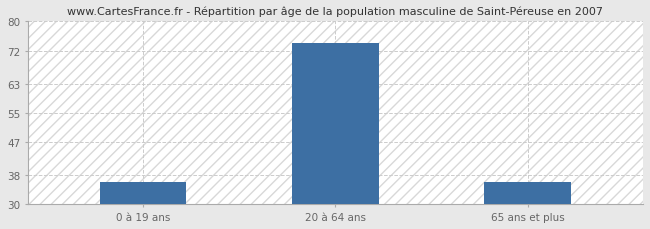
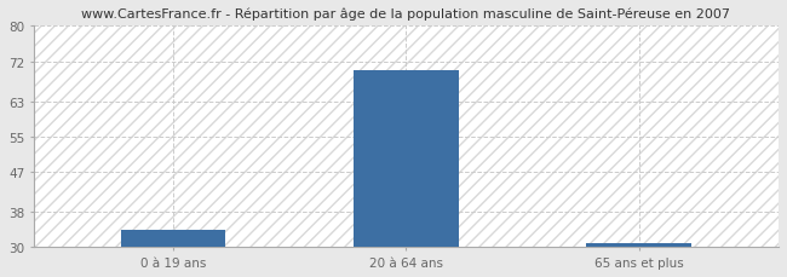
0 à 19 ans: 36 -> 34
20 à 64 ans: 74 -> 70
65 ans et plus: 36 -> 31
